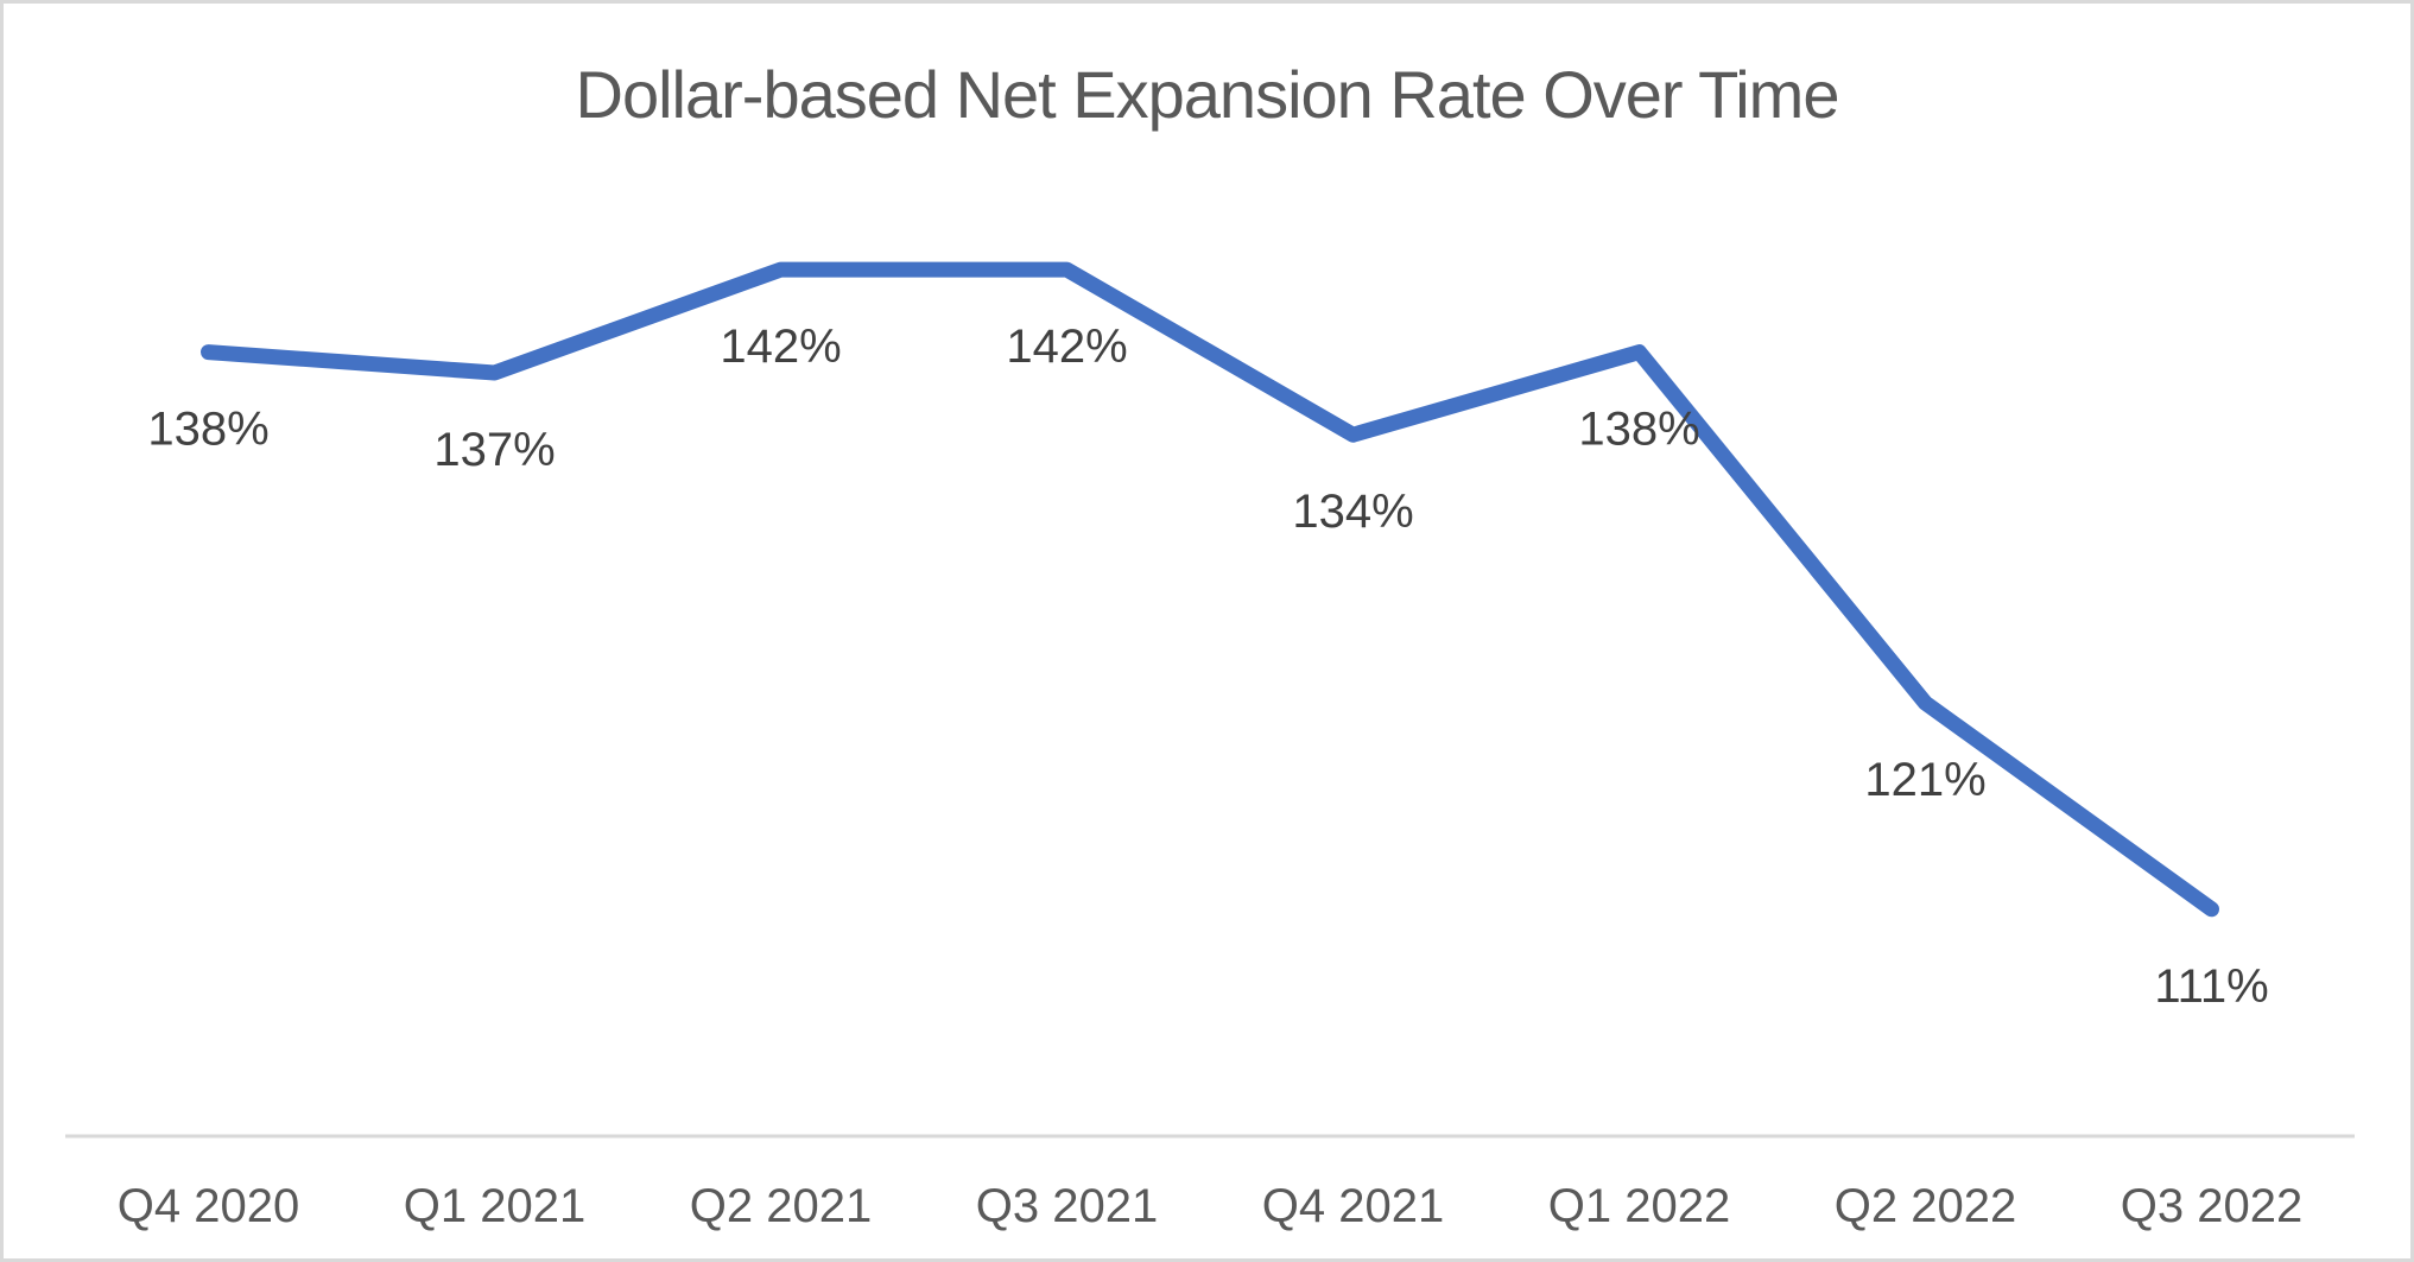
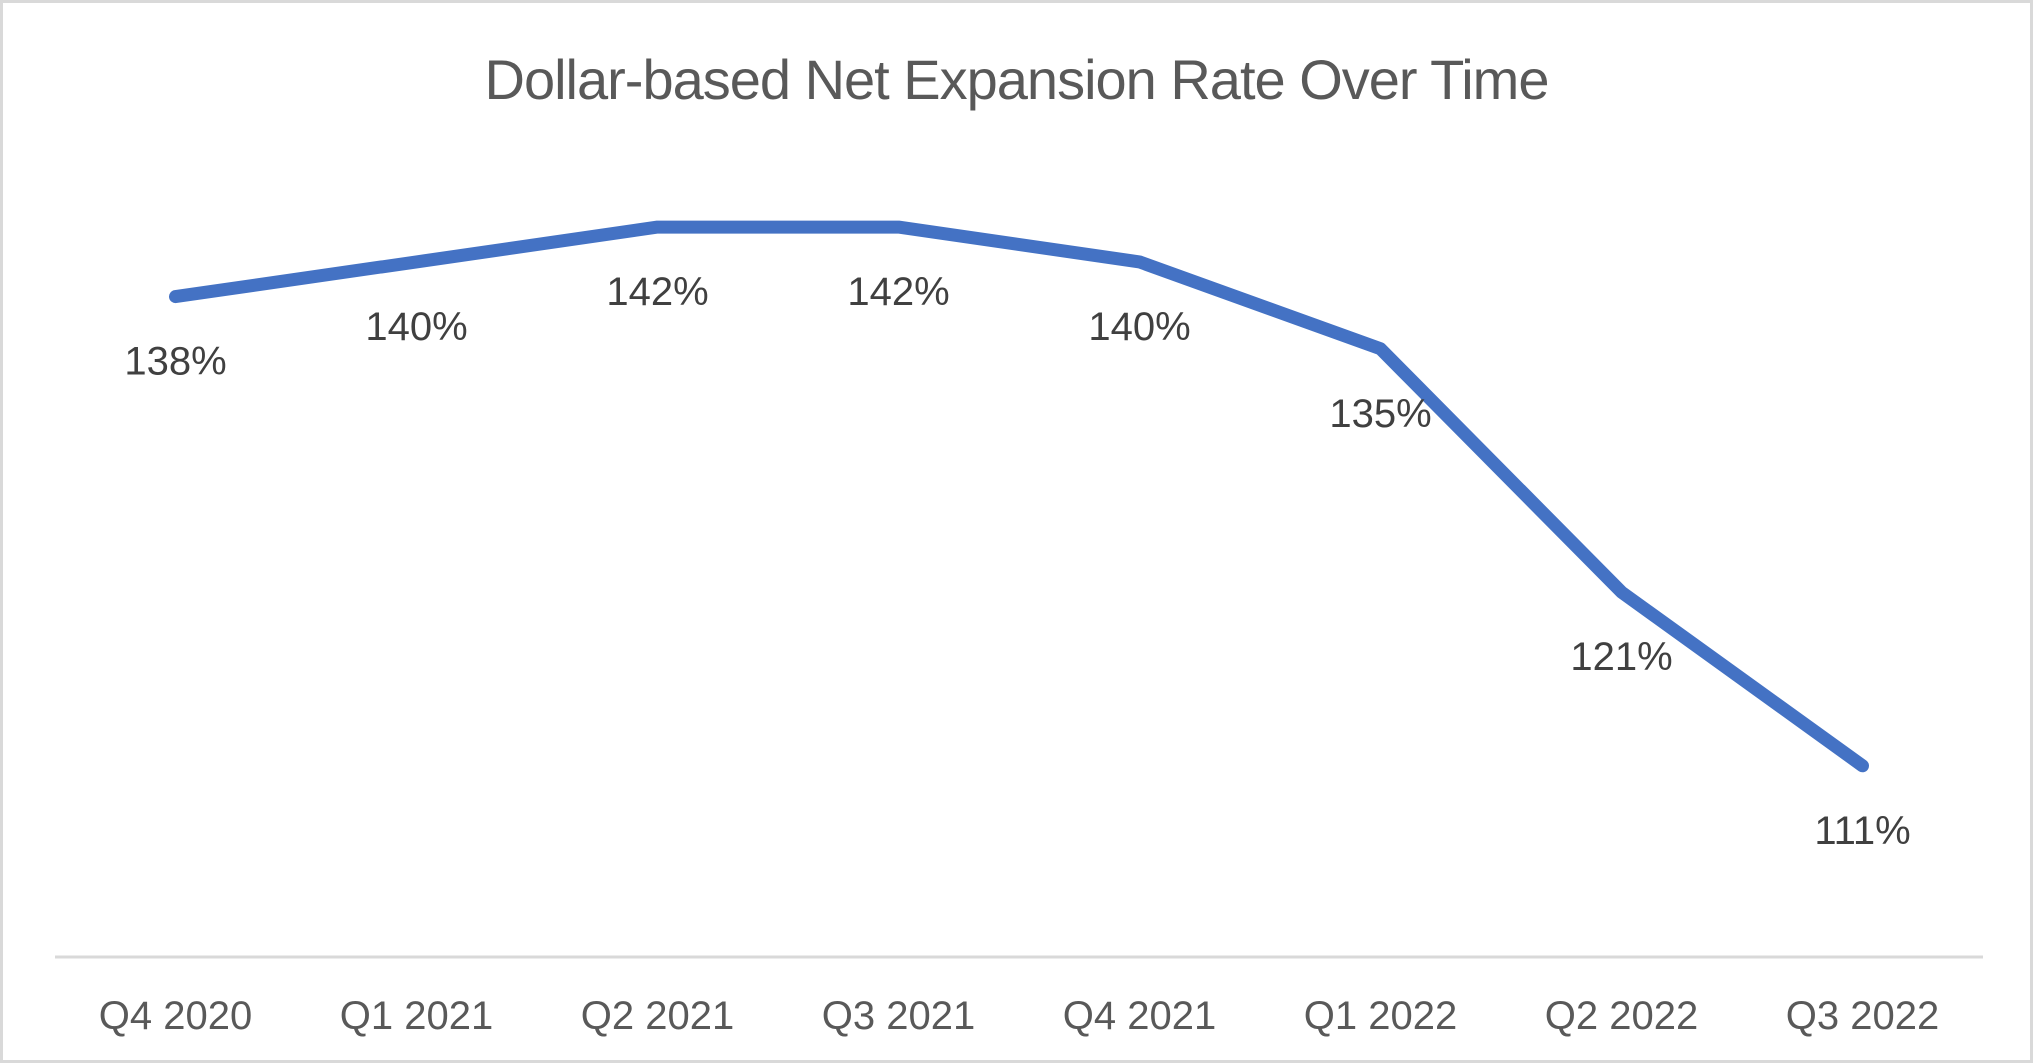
Q1 2021: 137% -> 140%
Q4 2021: 134% -> 140%
Q1 2022: 138% -> 135%
